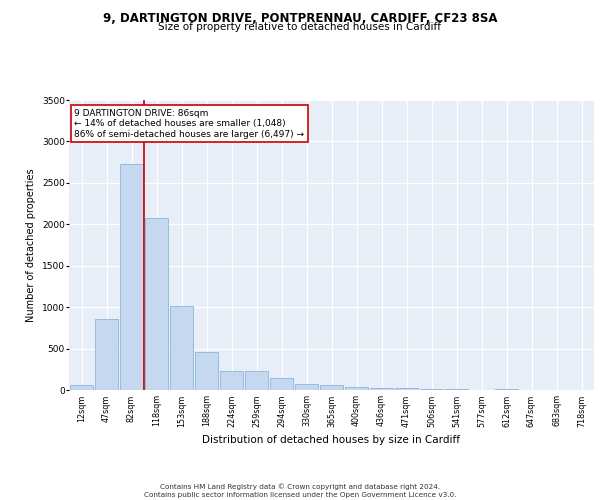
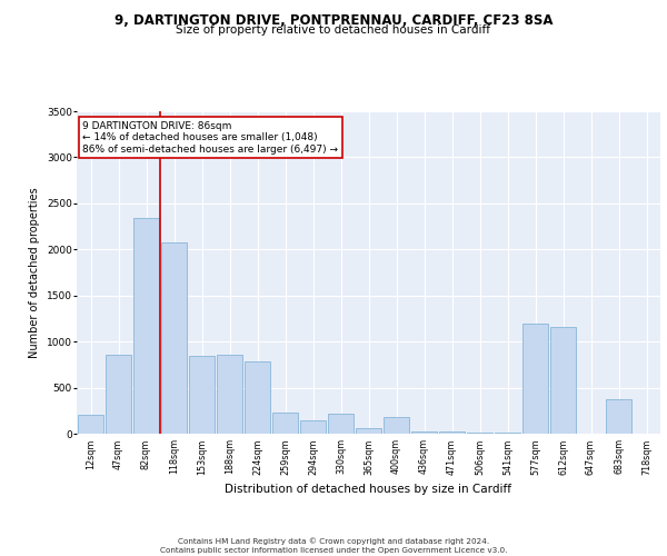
12sqm: 60 -> 200
82sqm: 2730 -> 2340
153sqm: 1010 -> 840
188sqm: 460 -> 860
224sqm: 230 -> 780
330sqm: 80 -> 220
400sqm: 40 -> 180
577sqm: 0 -> 1200
612sqm: 10 -> 1160
683sqm: 0 -> 380
